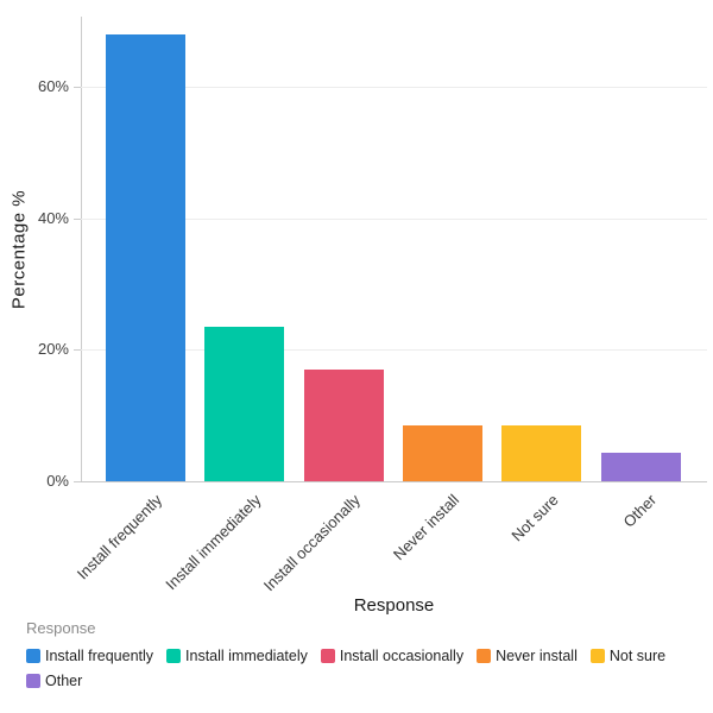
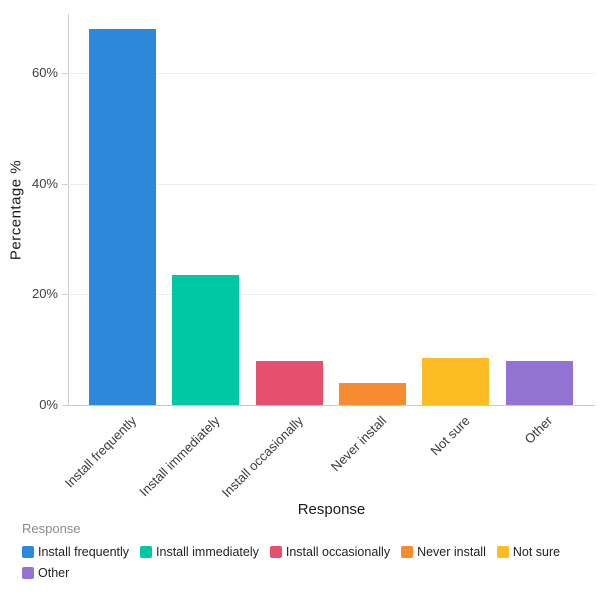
Install occasionally: 17% -> 8%
Never install: 8% -> 4%
Other: 4% -> 8%
